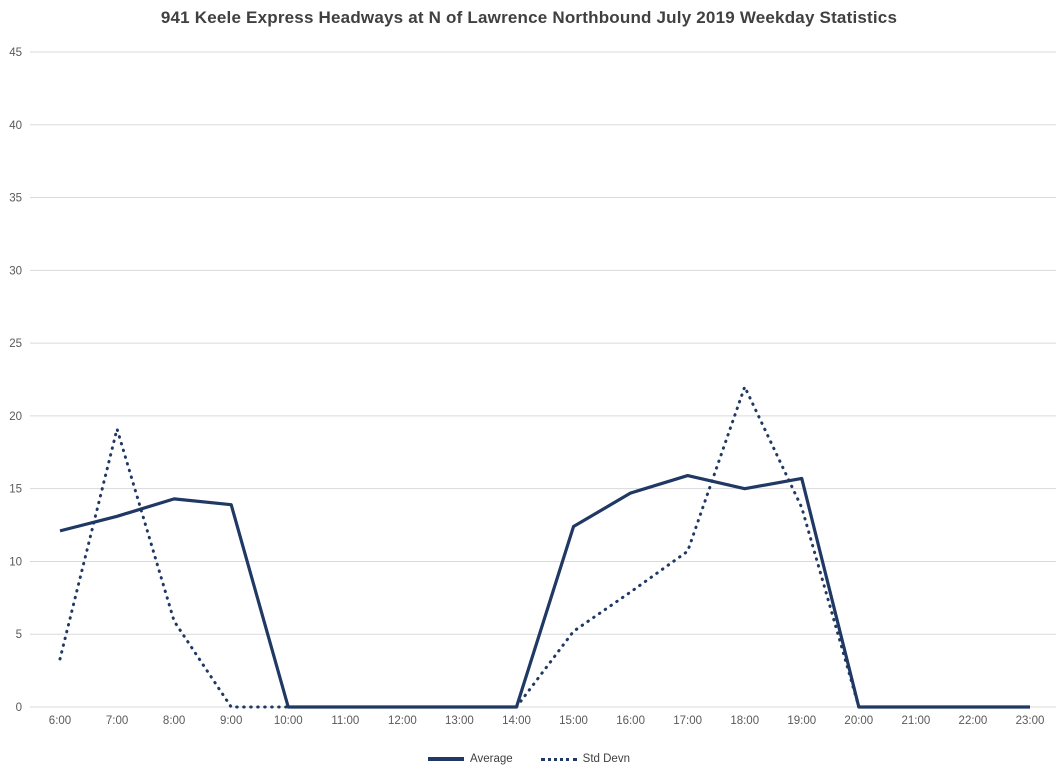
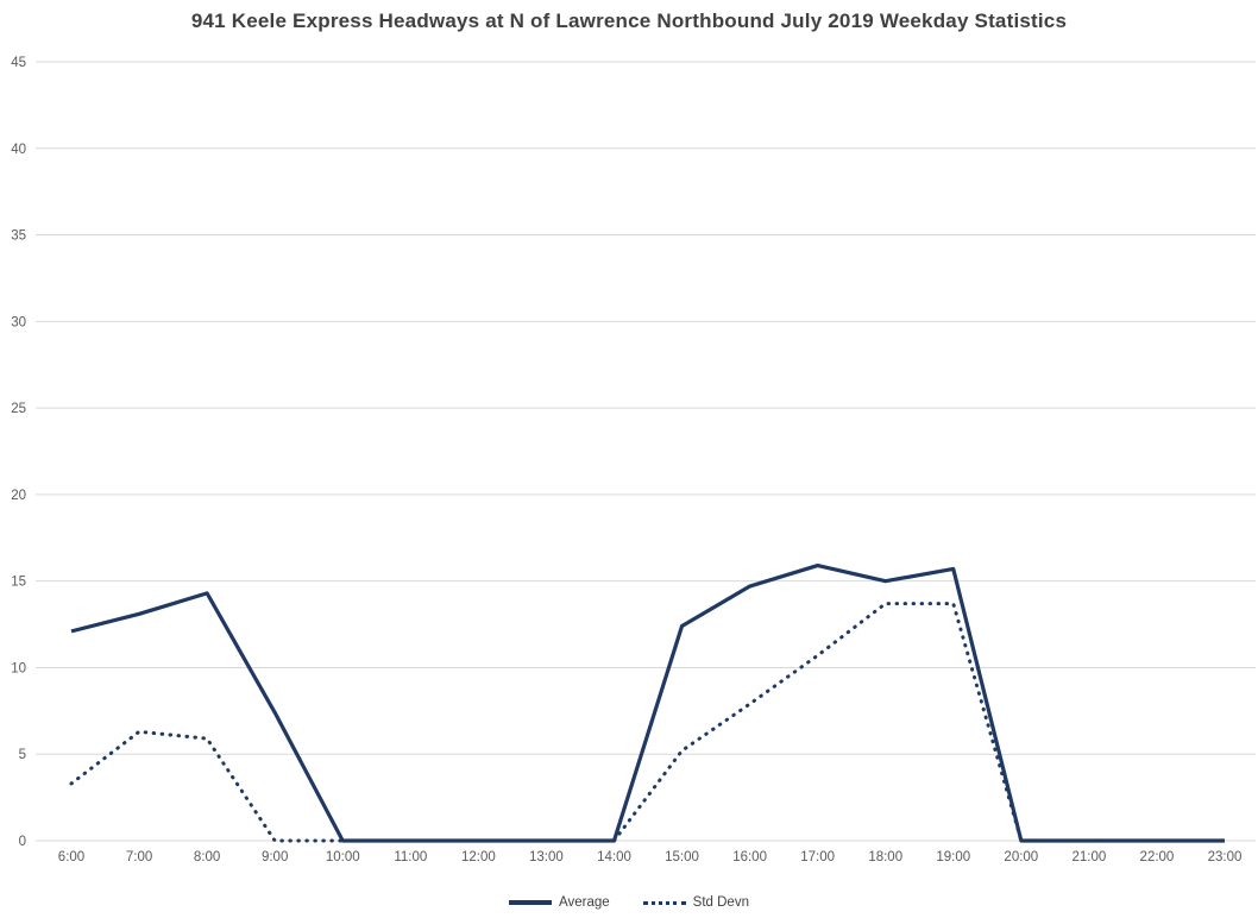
Std Devn/7:00: 19.1 -> 6.3
Average/9:00: 13.9 -> 7.4
Std Devn/18:00: 22.0 -> 13.7
